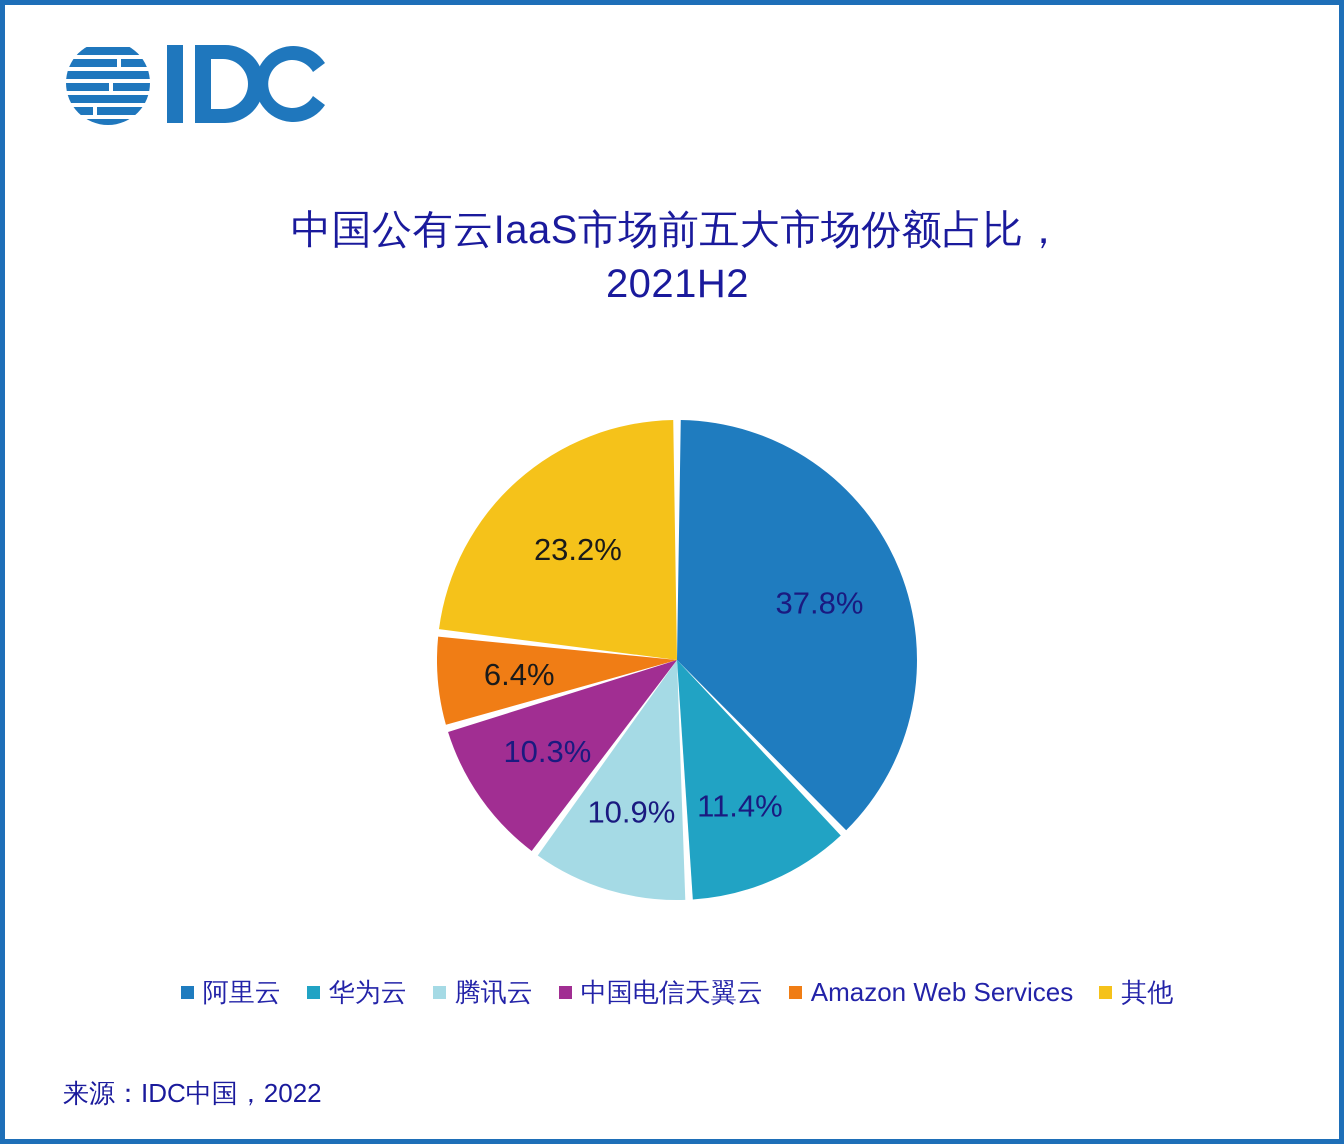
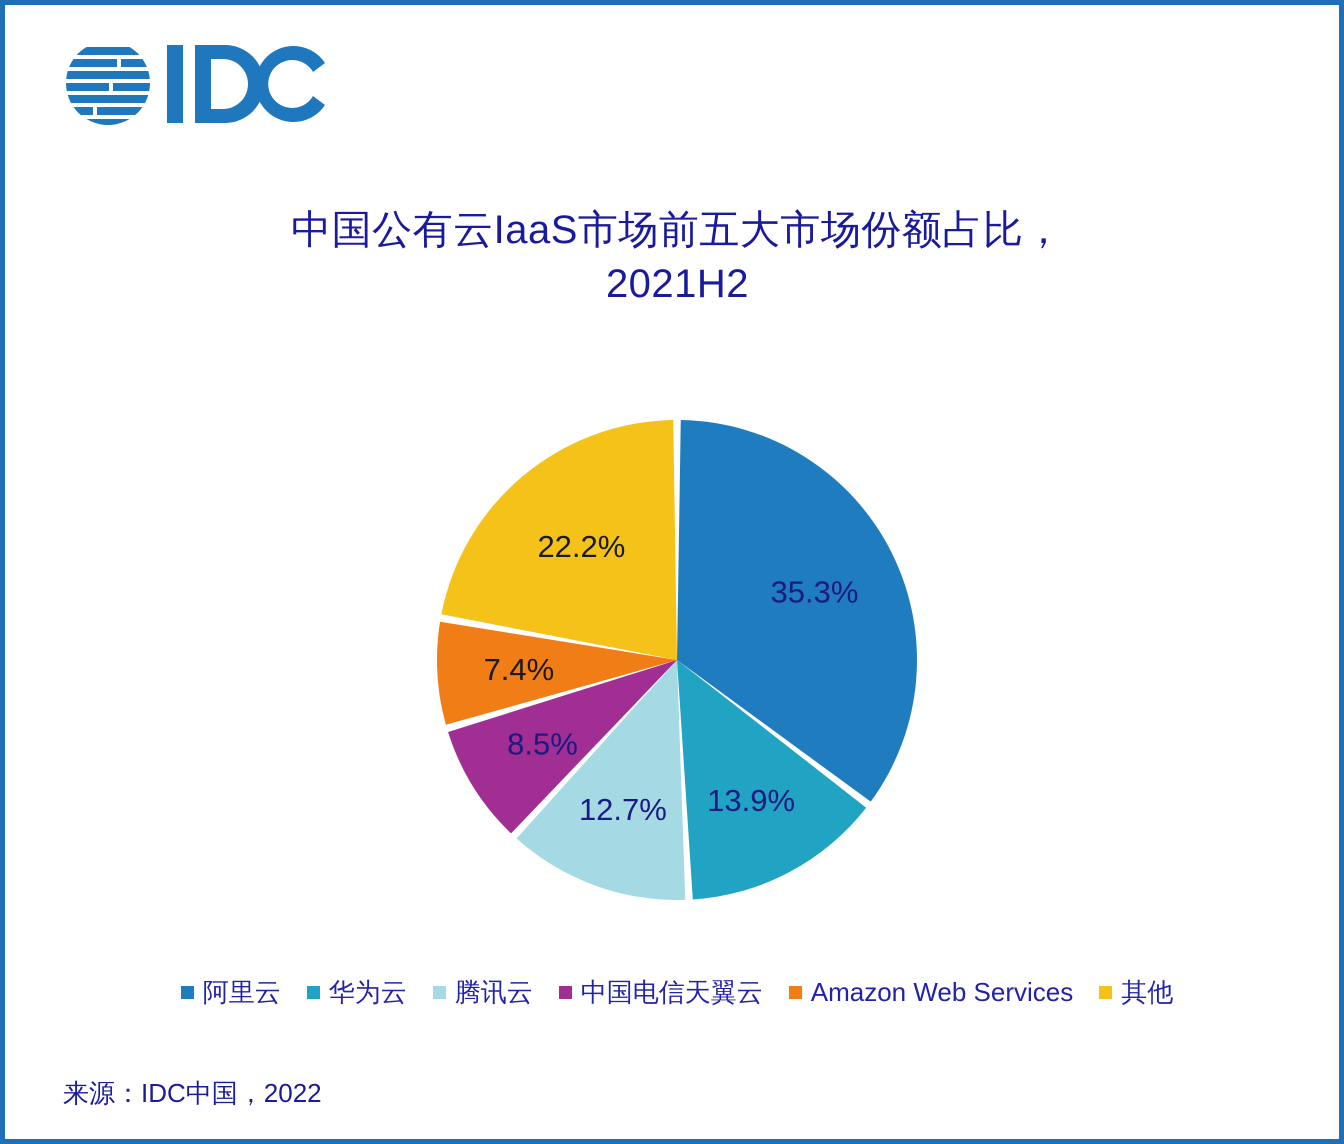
阿里云: 37.8% -> 35.3%
华为云: 11.4% -> 13.9%
腾讯云: 10.9% -> 12.7%
中国电信天翼云: 10.3% -> 8.5%
Amazon Web Services: 6.4% -> 7.4%
其他: 23.2% -> 22.2%
